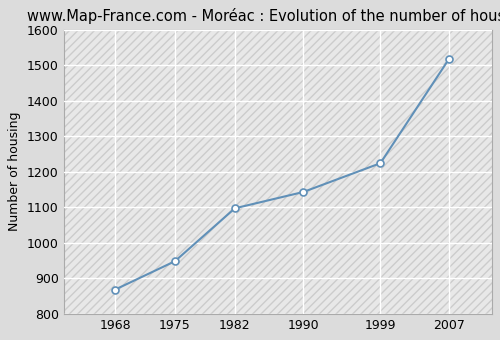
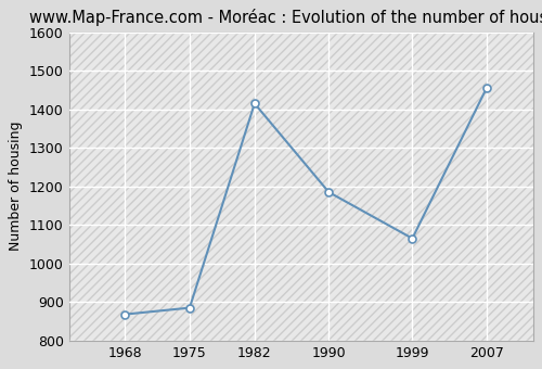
1975: 948 -> 885
1982: 1097 -> 1415
1990: 1143 -> 1185
1999: 1224 -> 1065
2007: 1517 -> 1455
